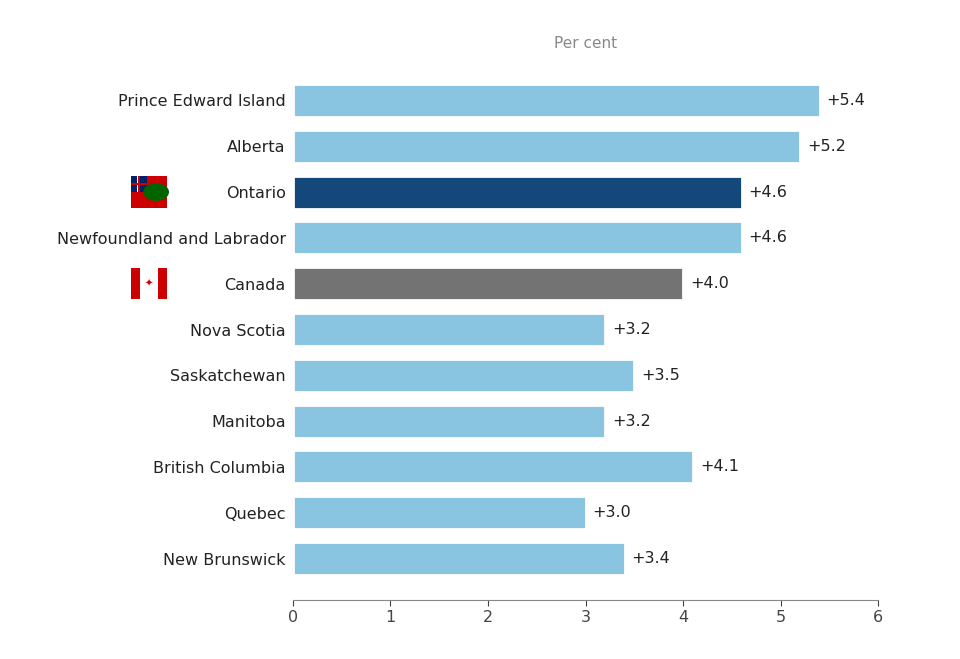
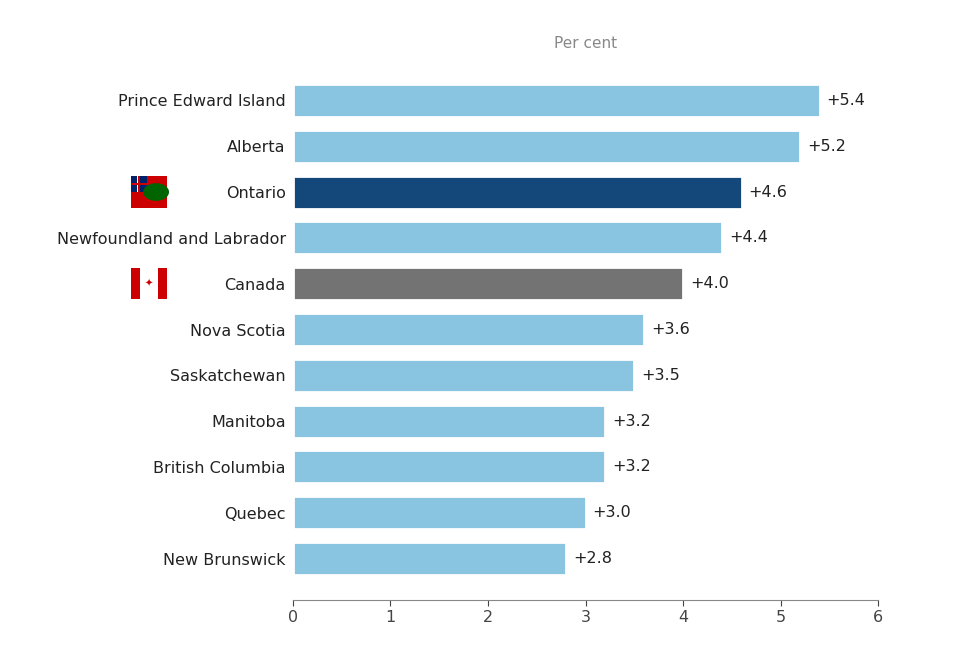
Newfoundland and Labrador: +4.6 -> +4.4
Nova Scotia: +3.2 -> +3.6
British Columbia: +4.1 -> +3.2
New Brunswick: +3.4 -> +2.8
